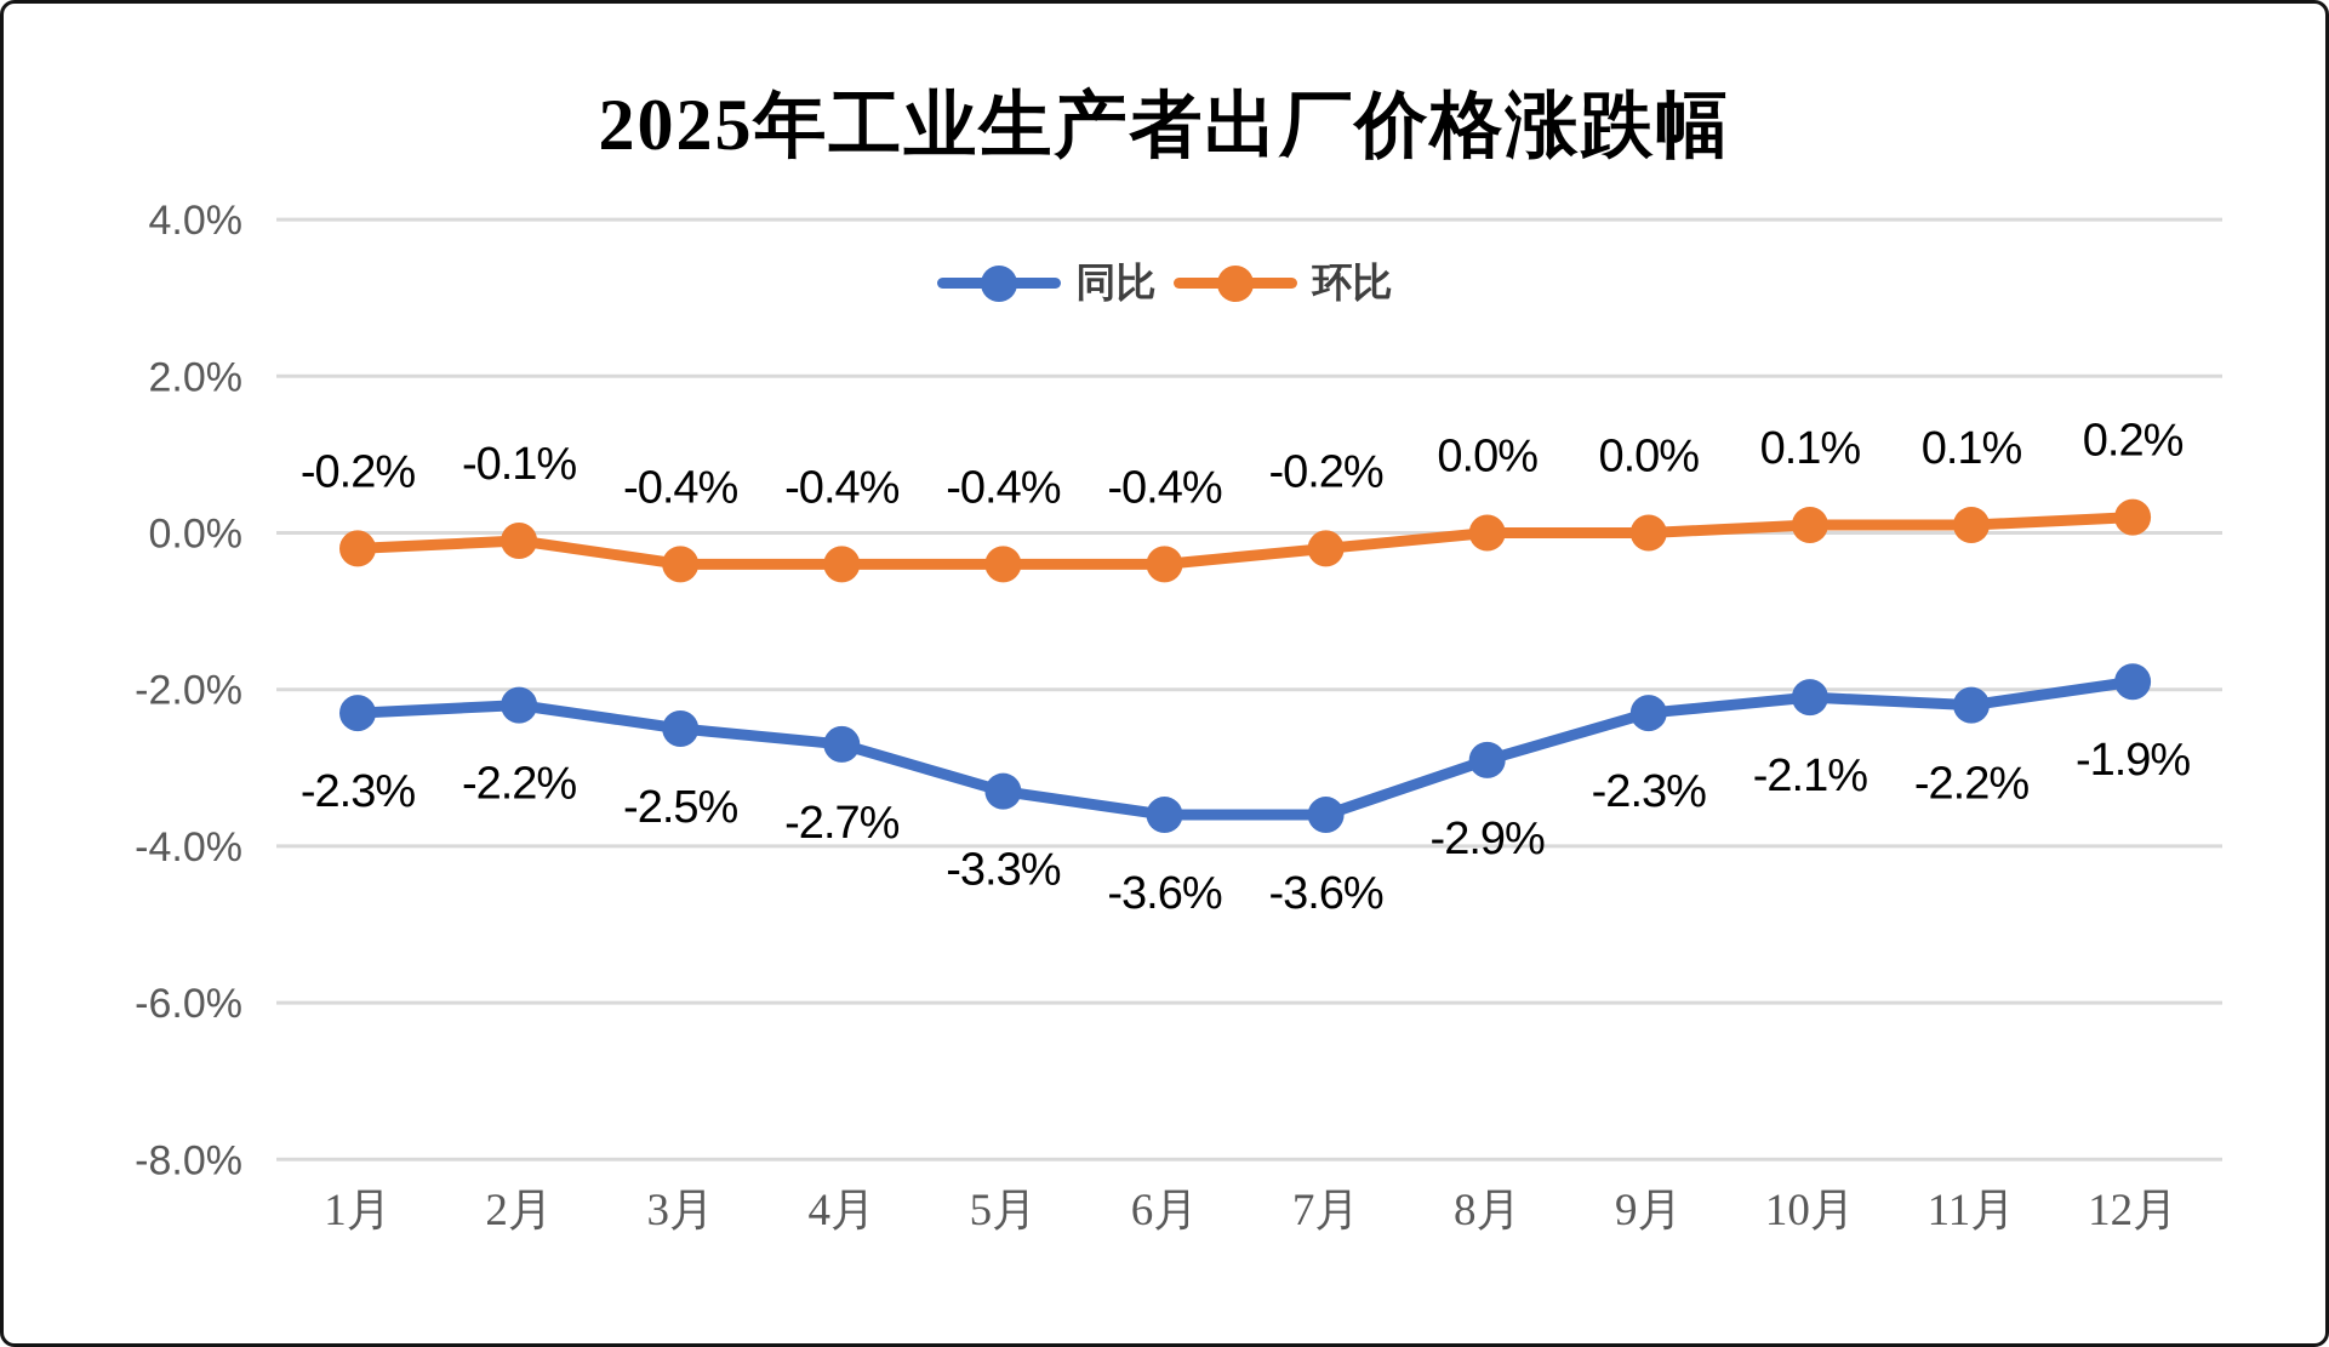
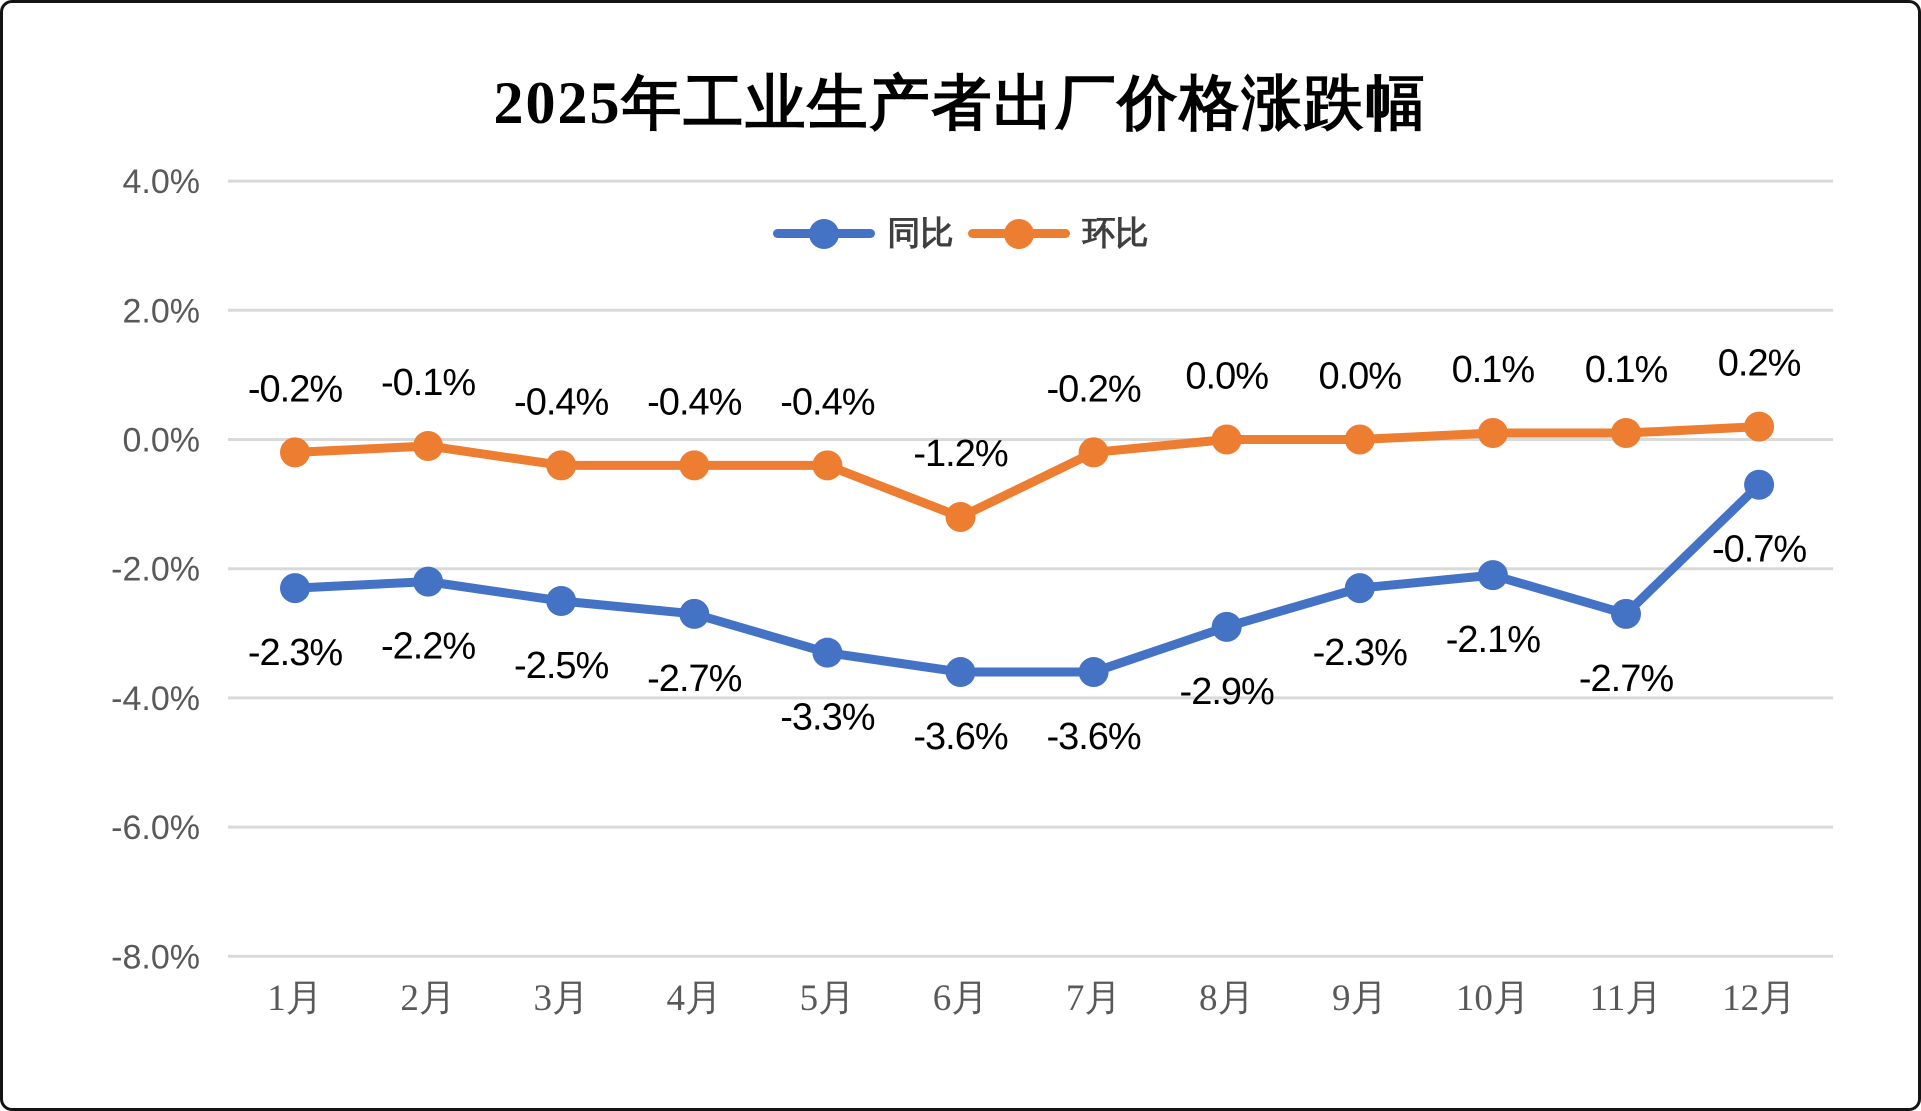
环比/6月: -0.4% -> -1.2%
同比/11月: -2.2% -> -2.7%
同比/12月: -1.9% -> -0.7%
